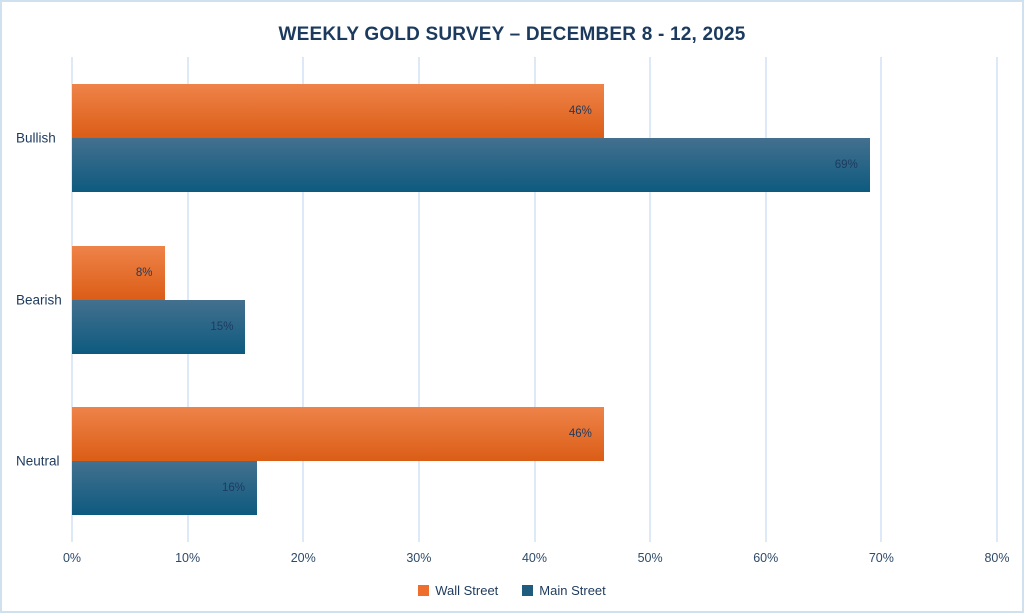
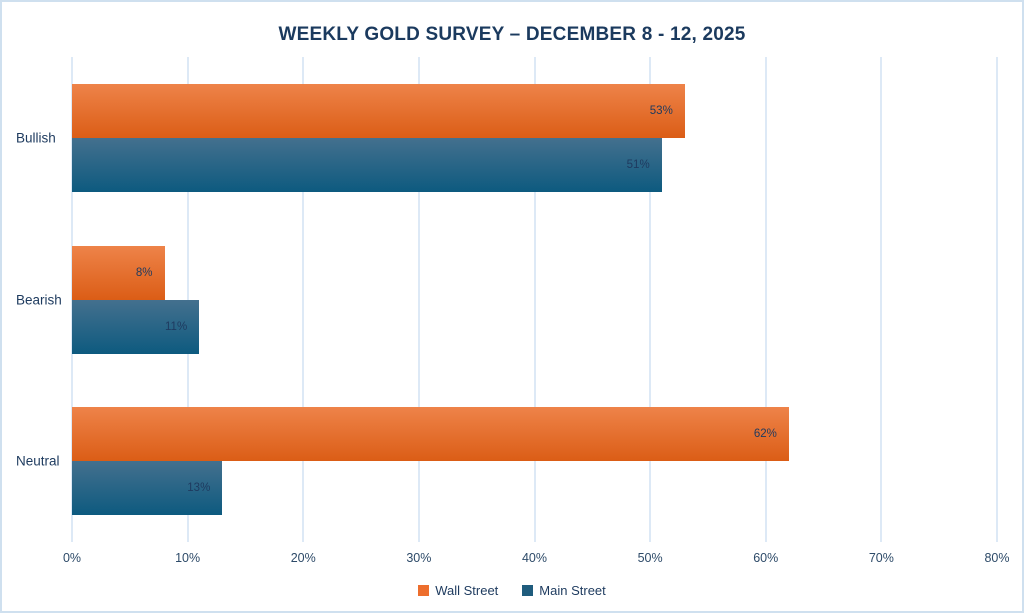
Wall Street/Bullish: 46% -> 53%
Main Street/Bullish: 69% -> 51%
Main Street/Bearish: 15% -> 11%
Wall Street/Neutral: 46% -> 62%
Main Street/Neutral: 16% -> 13%
